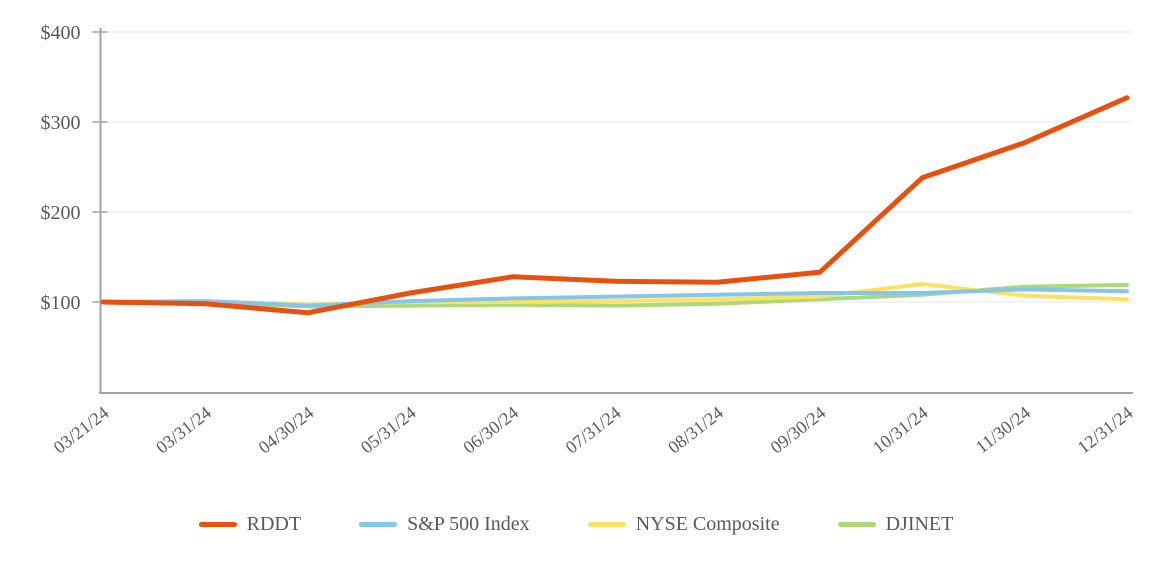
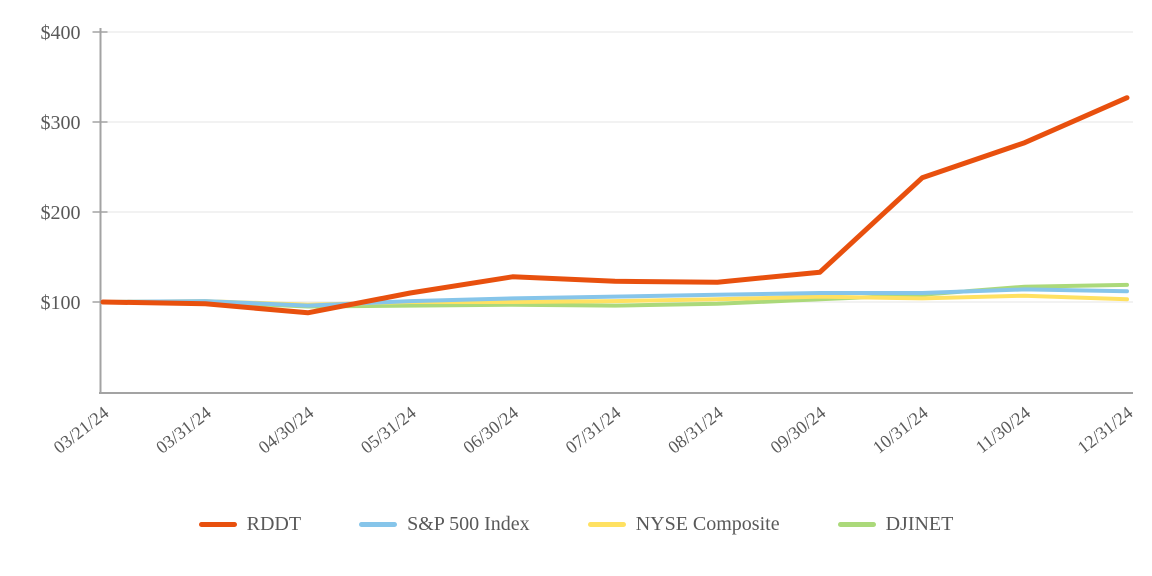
NYSE Composite/10/31/24: $120 -> $100
